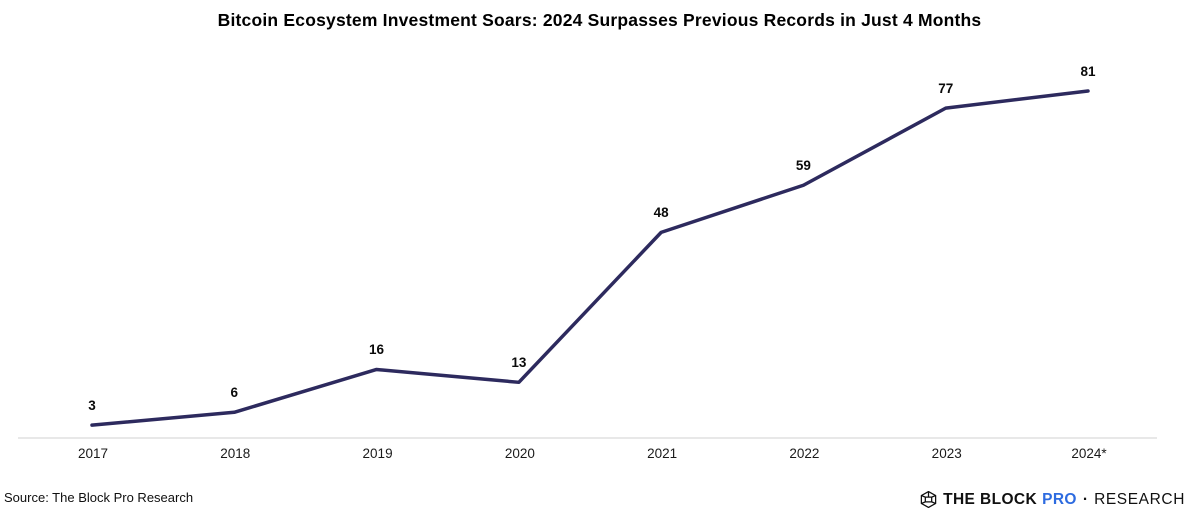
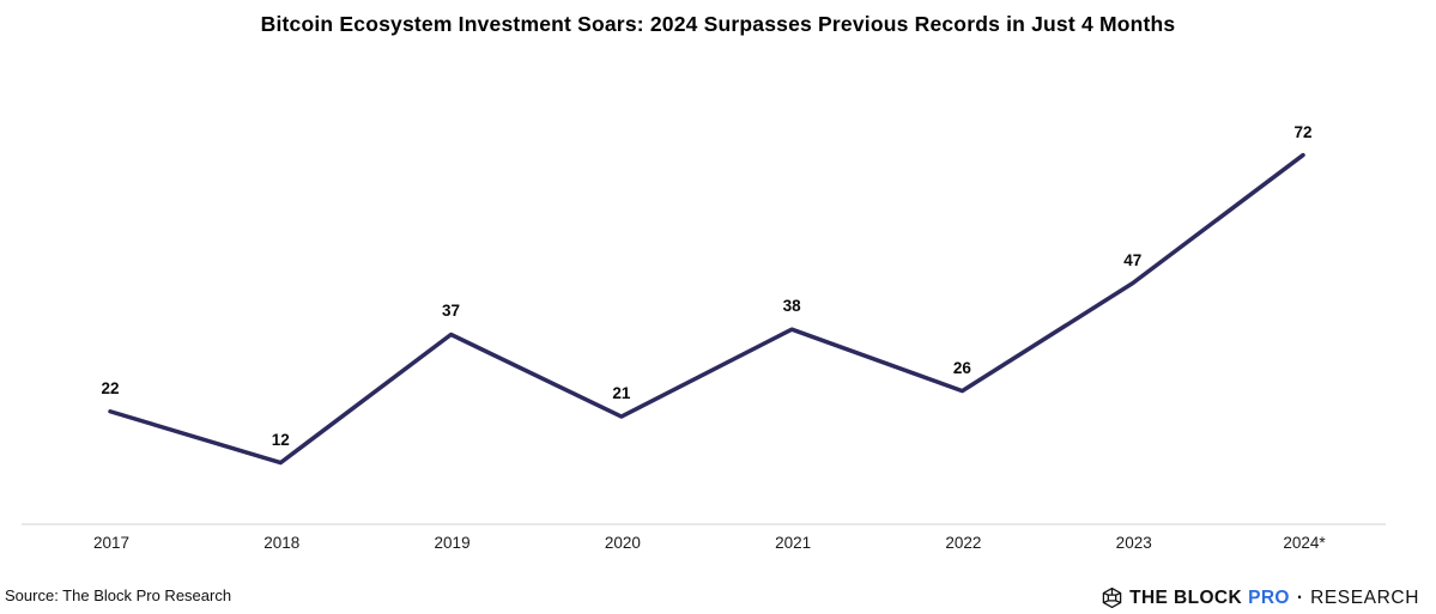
2017: 3 -> 22
2018: 6 -> 12
2019: 16 -> 37
2020: 13 -> 21
2021: 48 -> 38
2022: 59 -> 26
2023: 77 -> 47
2024*: 81 -> 72
